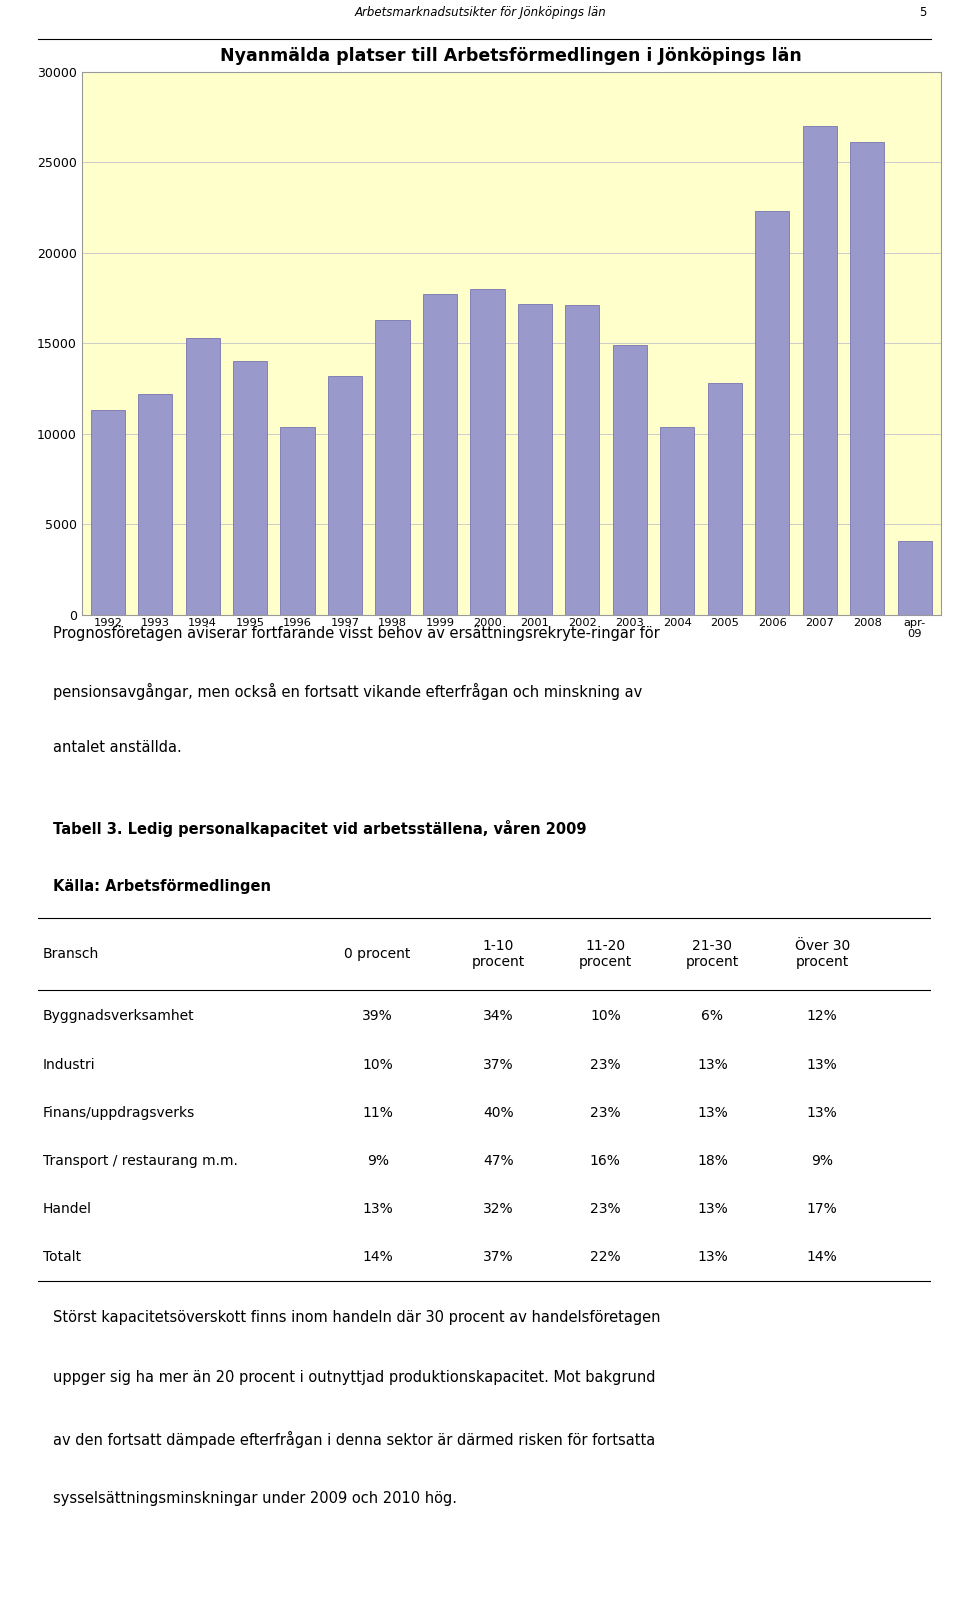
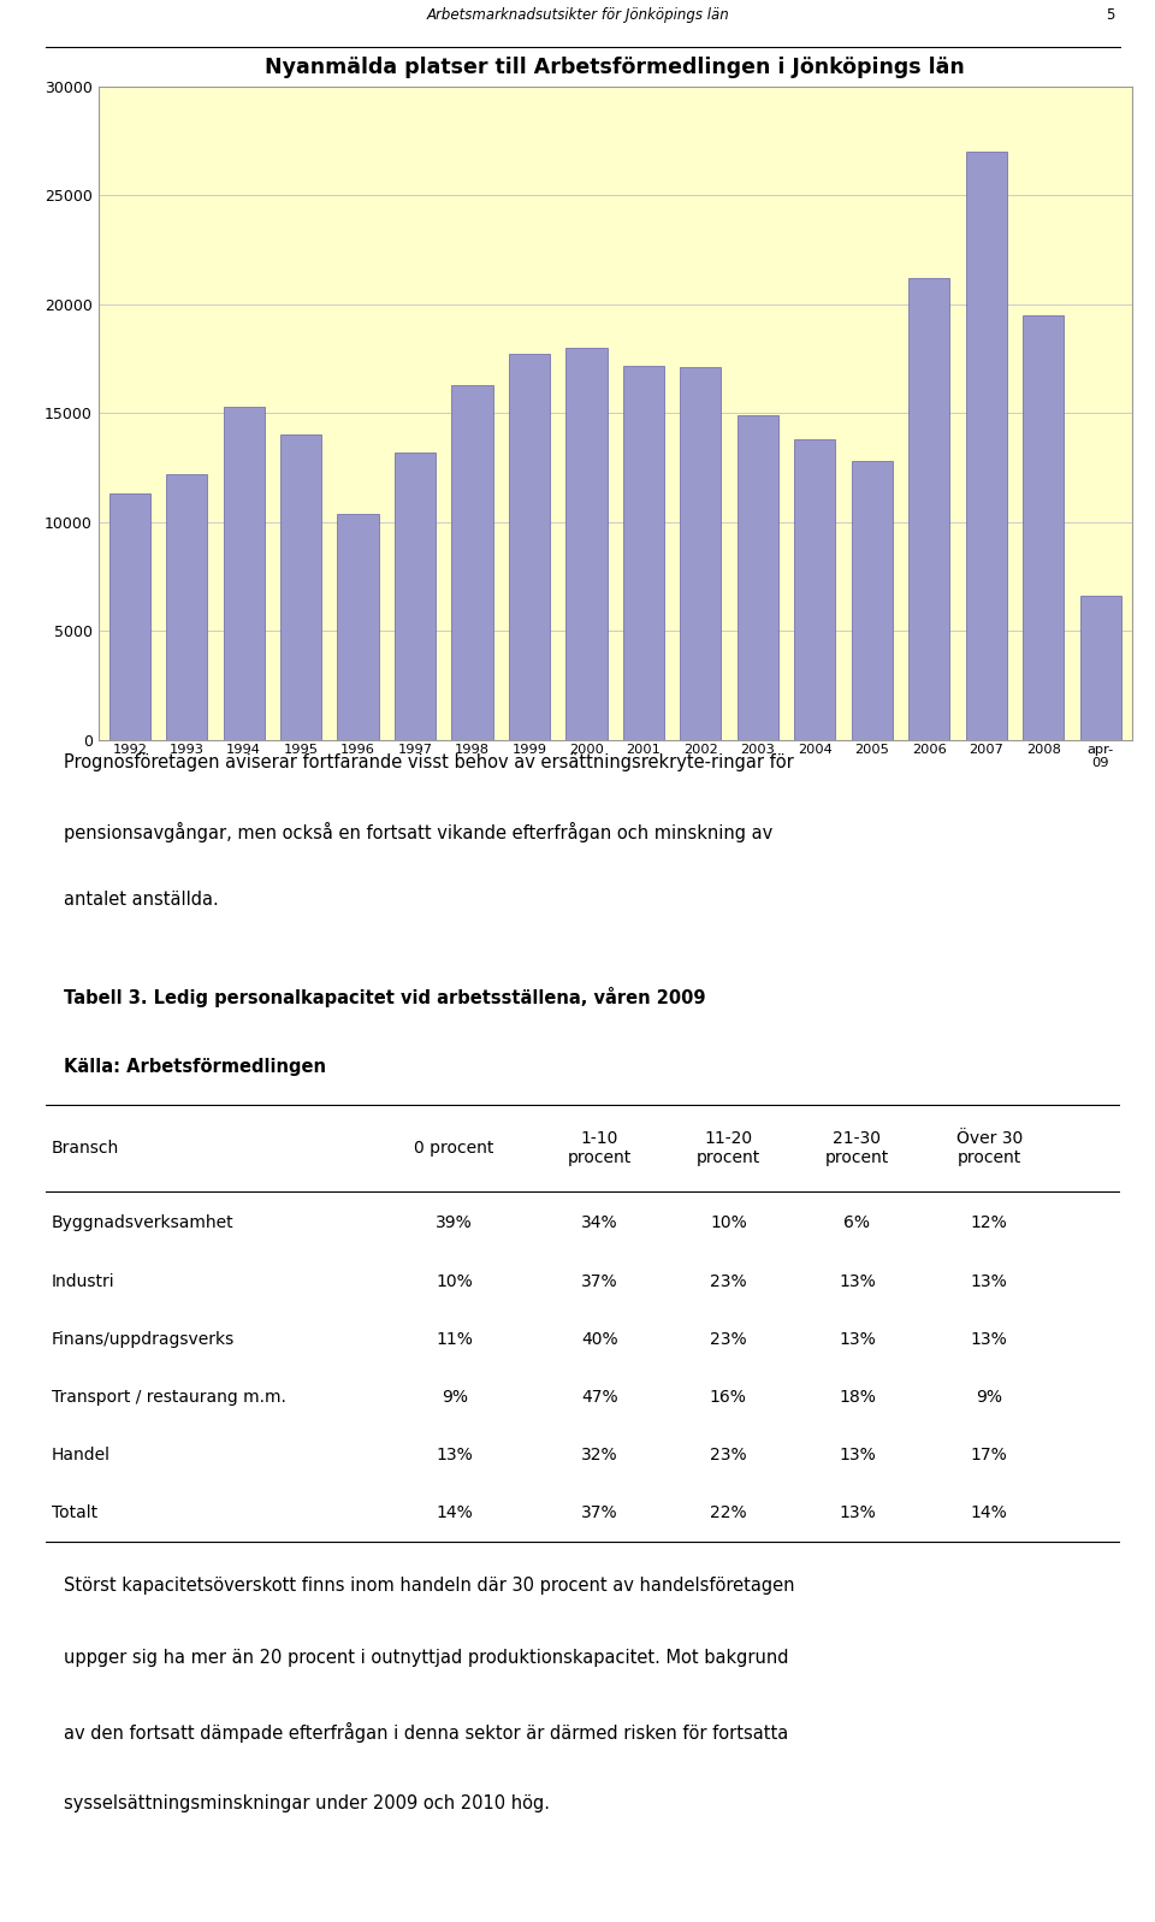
2004: 10400 -> 13800
2006: 22300 -> 21200
2008: 26100 -> 19500
apr- 09: 4100 -> 6600
